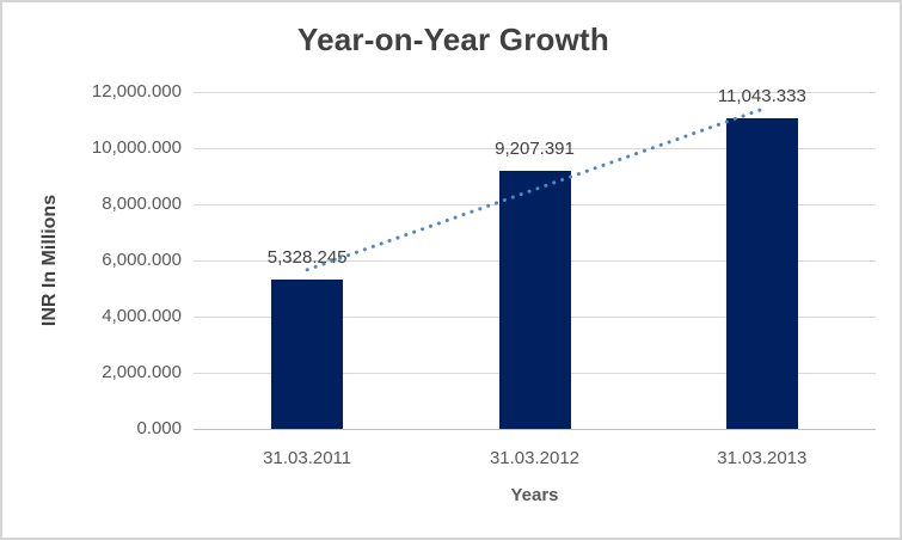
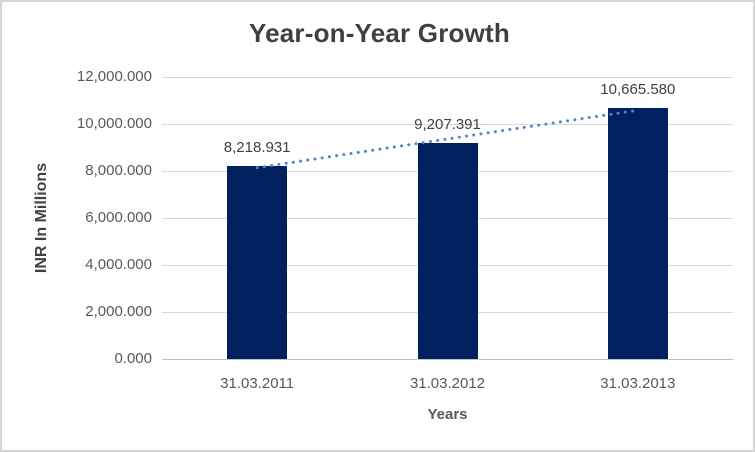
31.03.2011: 5,328.245 -> 8,218.931
31.03.2013: 11,043.333 -> 10,665.580
